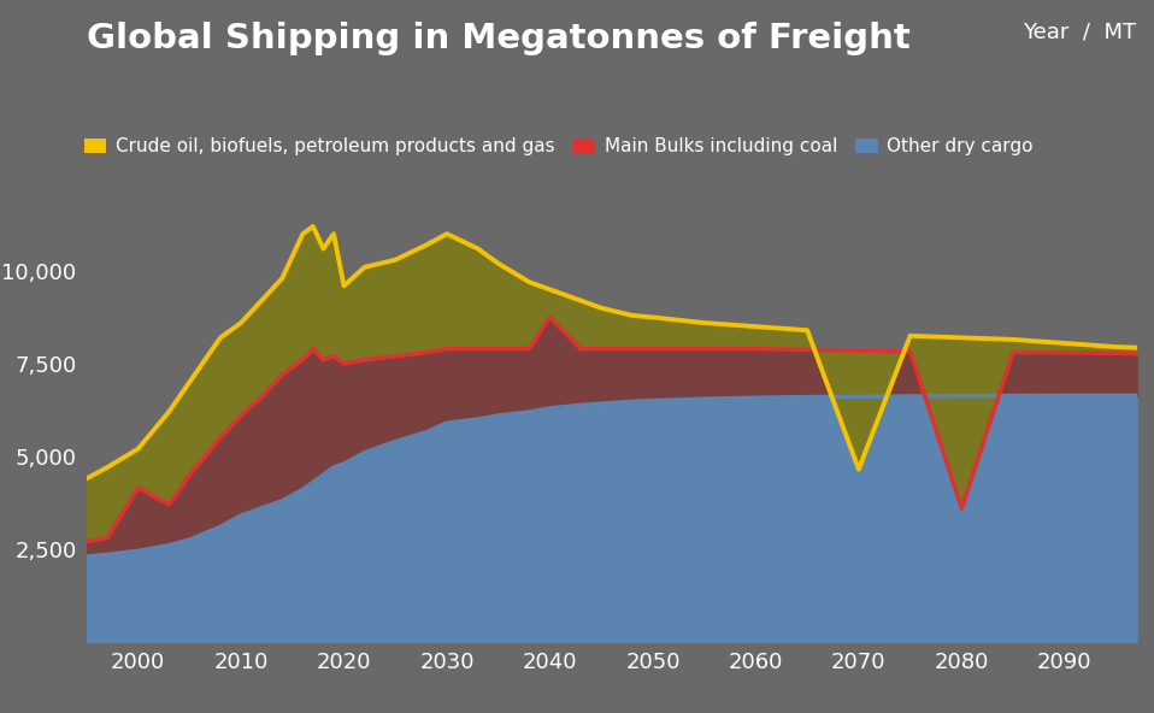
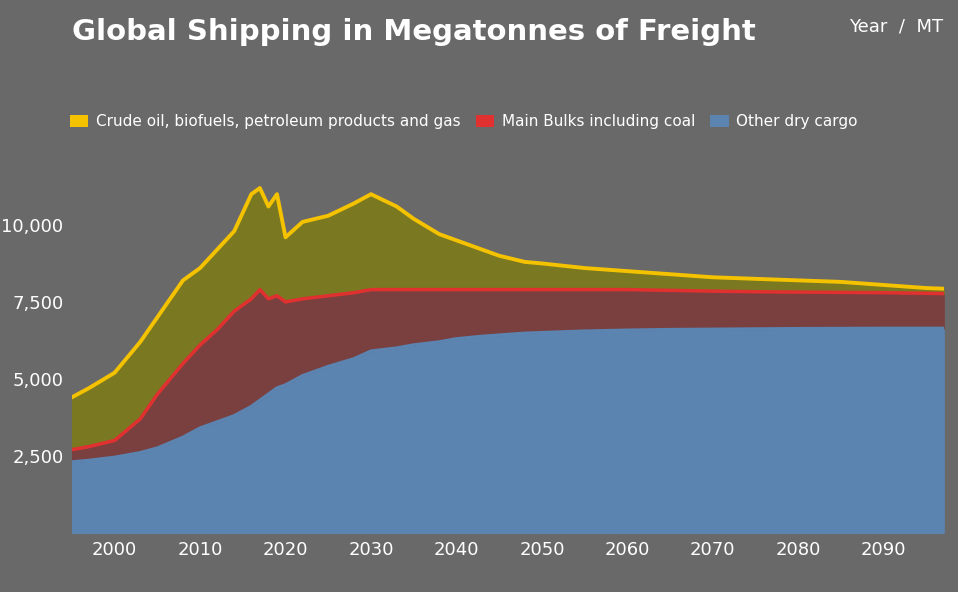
Main Bulks including coal/2000: 4,150 -> 3,000
Main Bulks including coal/2040: 8,750 -> 7,900
Crude oil, biofuels, petroleum products and gas/2070: 4,650 -> 8,300
Main Bulks including coal/2080: 3,600 -> 7,820
